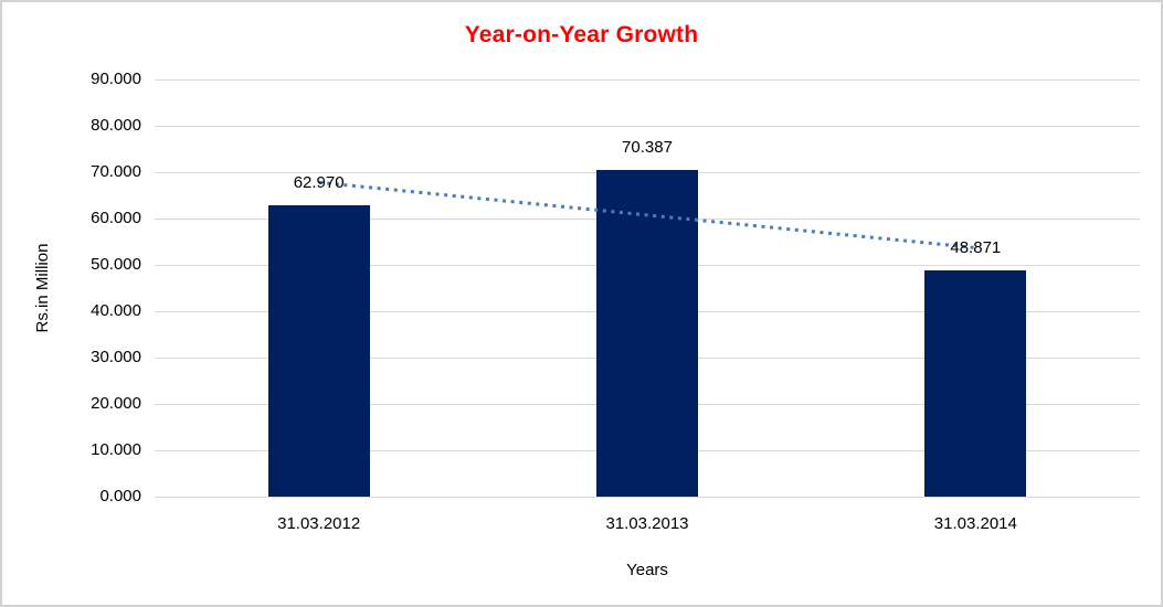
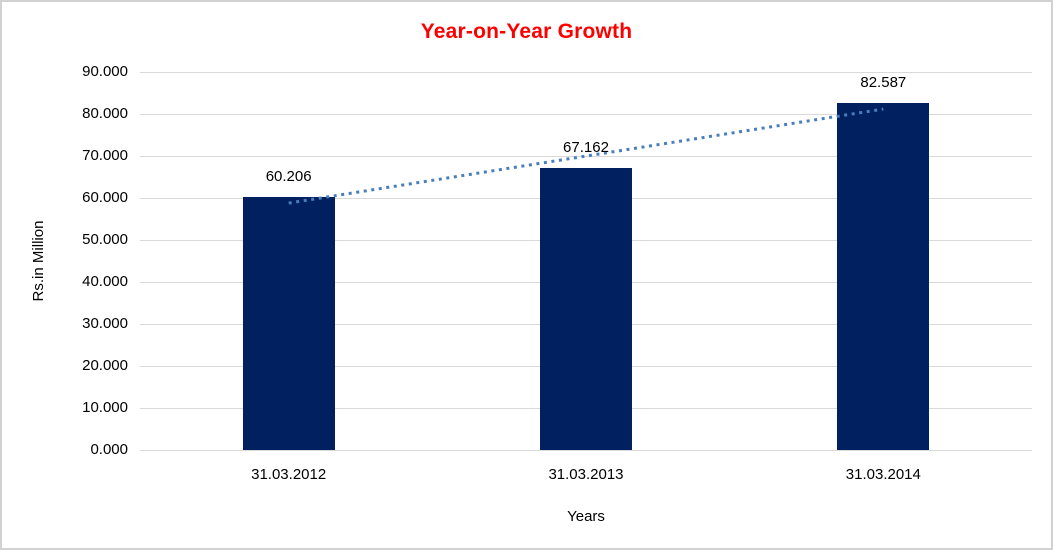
31.03.2012: 62.970 -> 60.206
31.03.2013: 70.387 -> 67.162
31.03.2014: 48.871 -> 82.587
